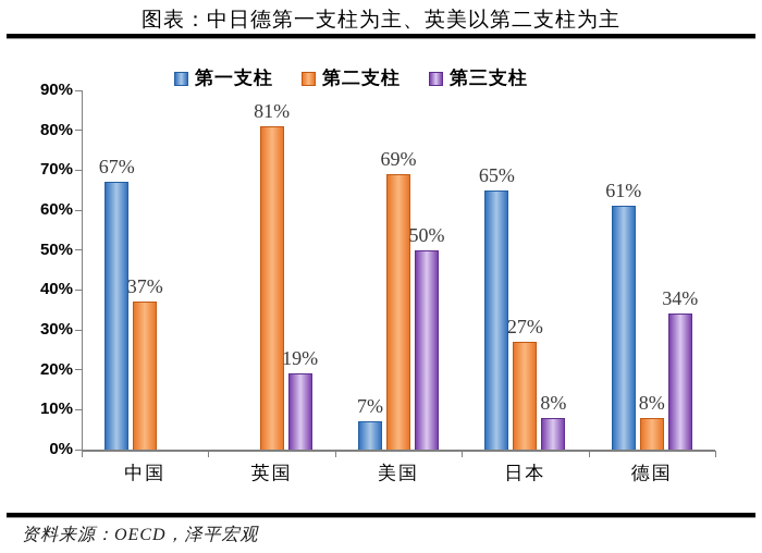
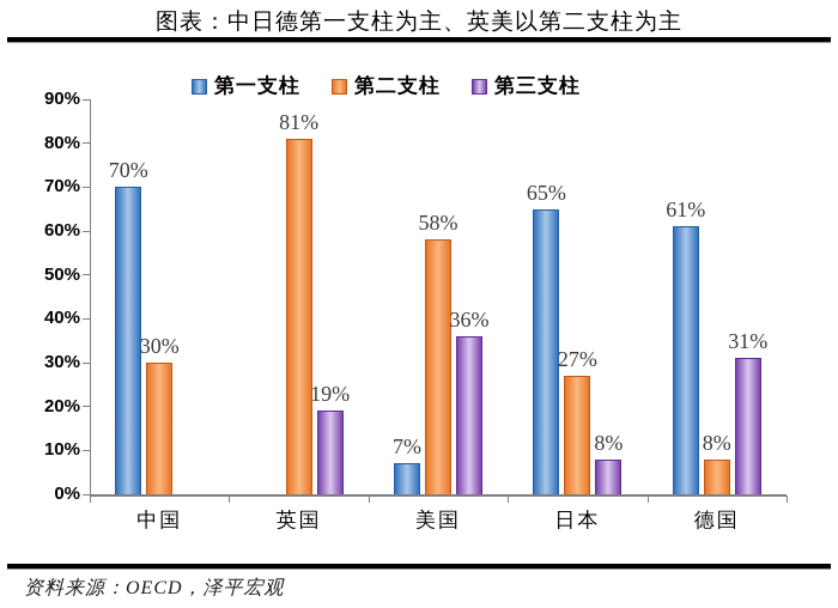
第一支柱/中国: 67% -> 70%
第二支柱/中国: 37% -> 30%
第二支柱/美国: 69% -> 58%
第三支柱/美国: 50% -> 36%
第三支柱/德国: 34% -> 31%
